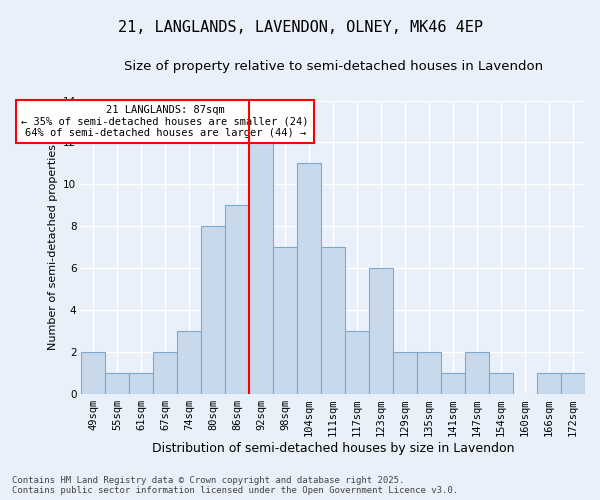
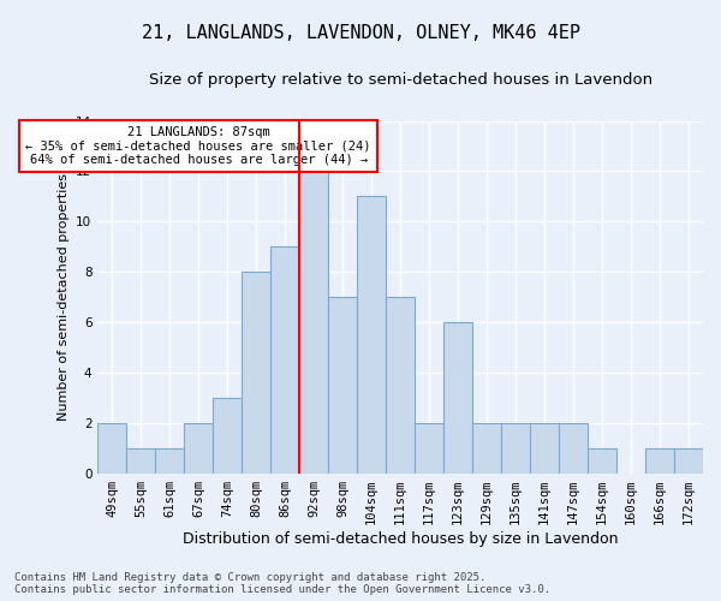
117sqm: 3 -> 2
141sqm: 1 -> 2
